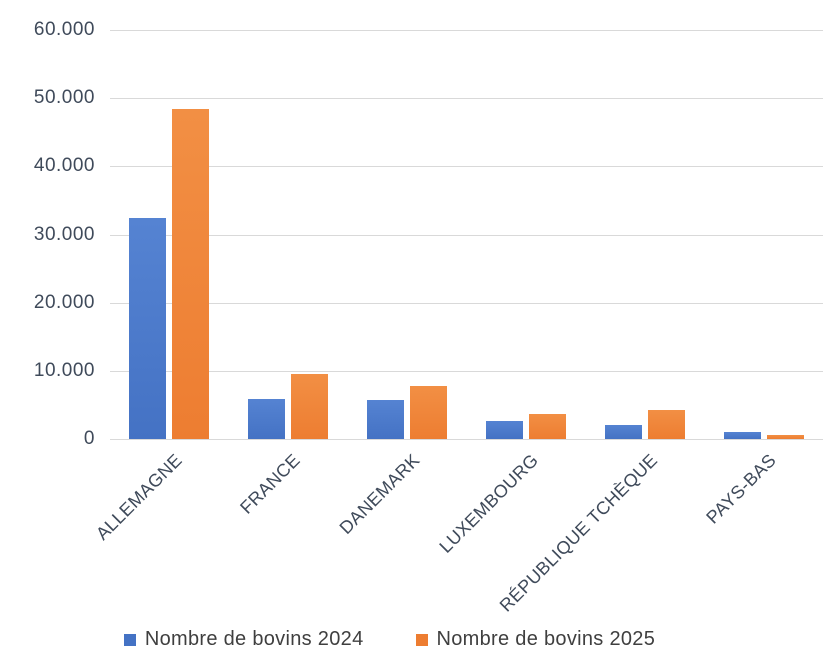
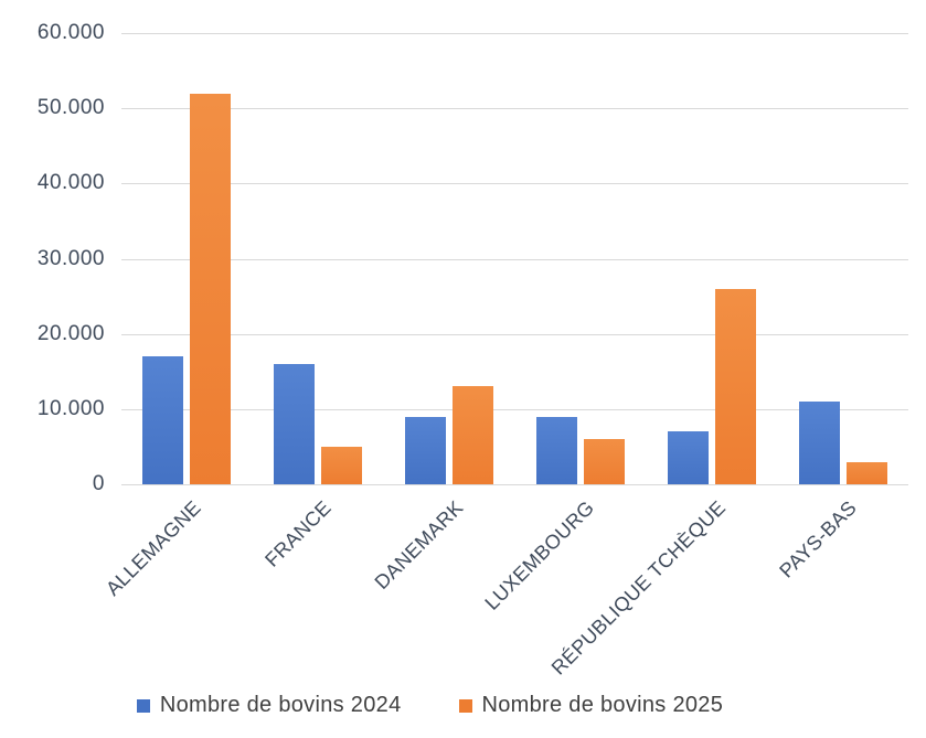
Nombre de bovins 2024/ALLEMAGNE: 32000 -> 17000
Nombre de bovins 2025/ALLEMAGNE: 48000 -> 52000
Nombre de bovins 2024/FRANCE: 6000 -> 16000
Nombre de bovins 2025/FRANCE: 10000 -> 5000
Nombre de bovins 2024/DANEMARK: 6000 -> 9000
Nombre de bovins 2025/DANEMARK: 8000 -> 13000
Nombre de bovins 2024/LUXEMBOURG: 3000 -> 9000
Nombre de bovins 2025/LUXEMBOURG: 4000 -> 6000
Nombre de bovins 2024/RÉPUBLIQUE TCHÈQUE: 2000 -> 7000
Nombre de bovins 2025/RÉPUBLIQUE TCHÈQUE: 4000 -> 26000
Nombre de bovins 2024/PAYS-BAS: 1000 -> 11000
Nombre de bovins 2025/PAYS-BAS: 1000 -> 3000
